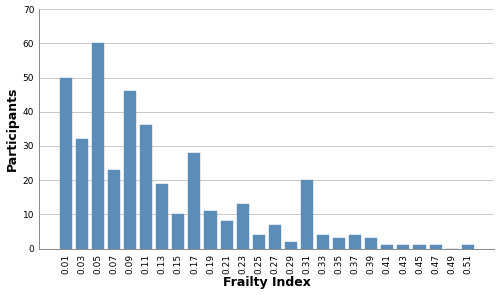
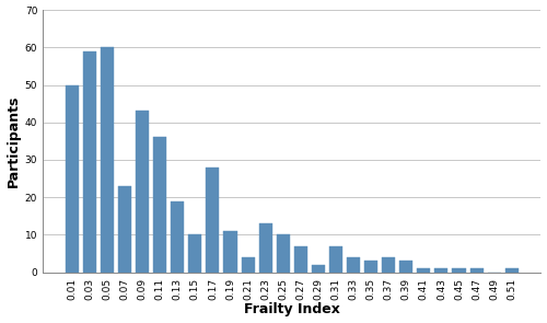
0.03: 32 -> 59
0.09: 46 -> 43
0.21: 8 -> 4
0.25: 4 -> 10
0.31: 20 -> 7
